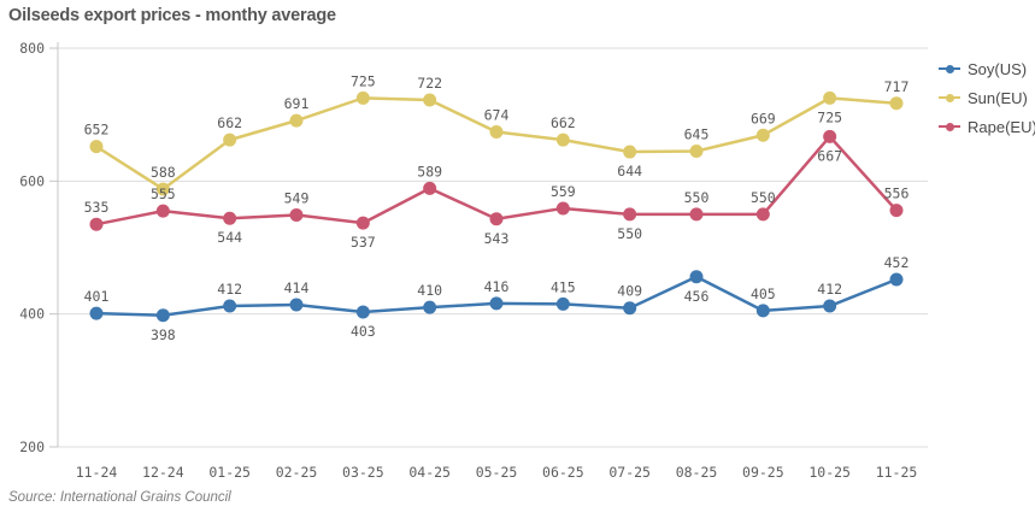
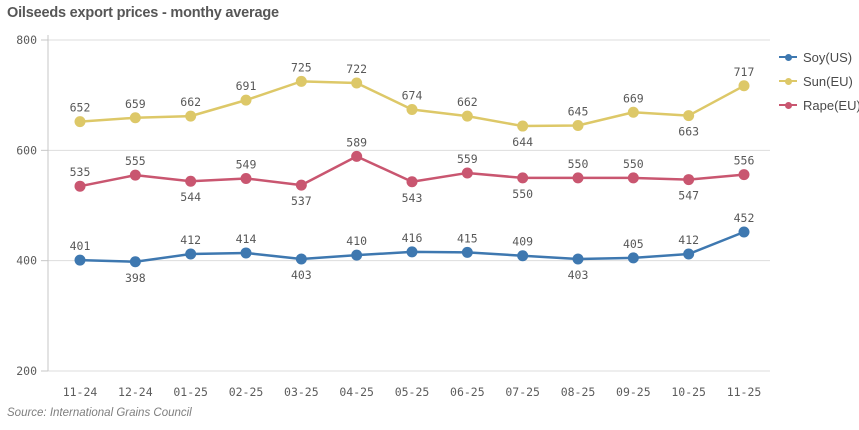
Sun(EU)/12-24: 588 -> 659
Soy(US)/08-25: 456 -> 403
Sun(EU)/10-25: 725 -> 663
Rape(EU)/10-25: 667 -> 547
